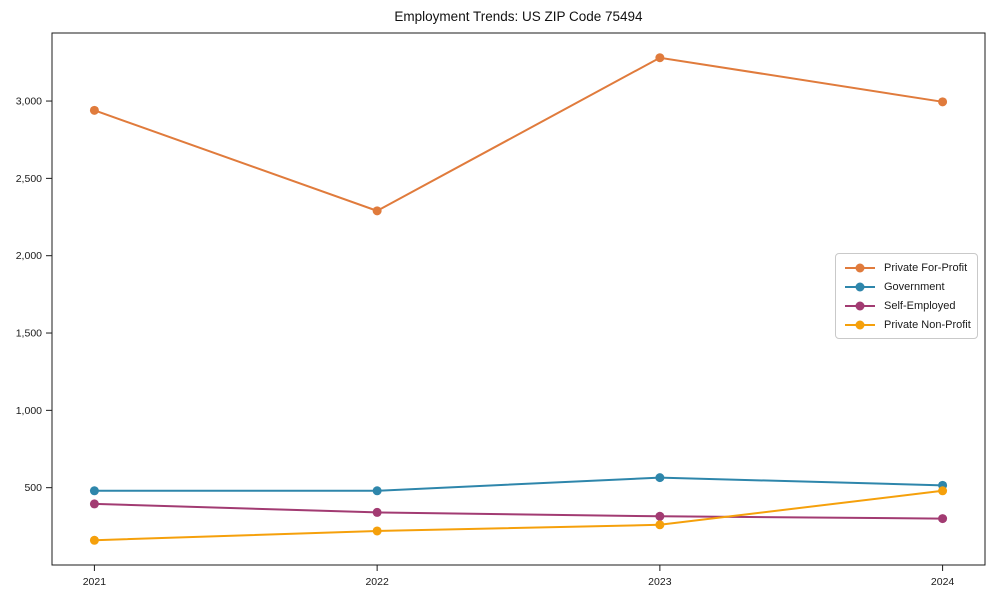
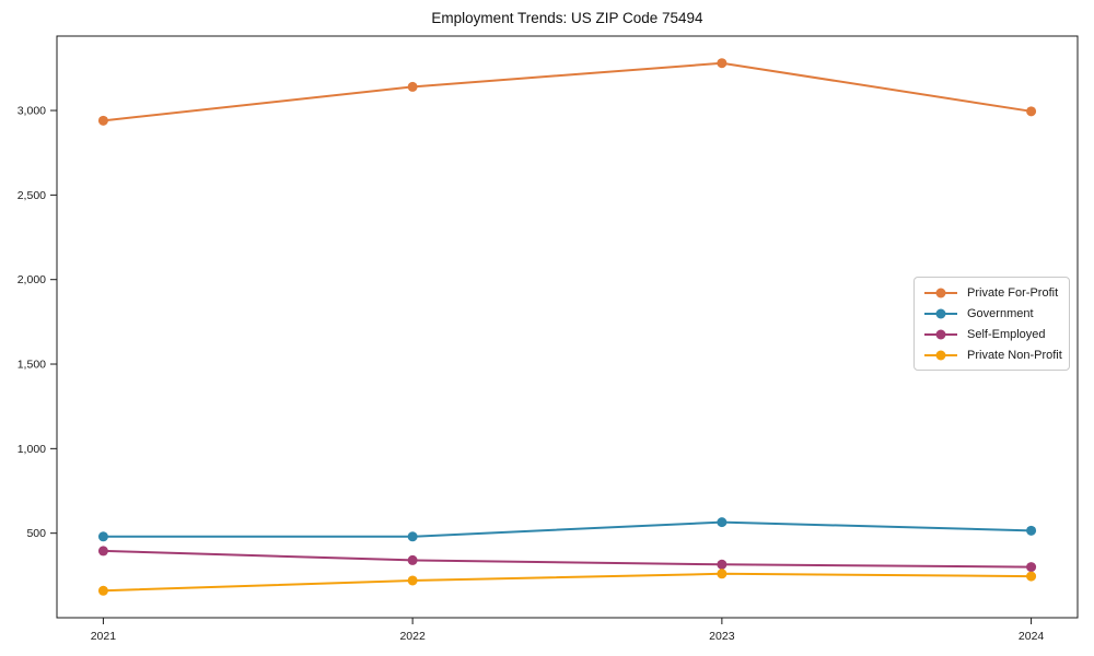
Private For-Profit/2022: 2290 -> 3140
Private Non-Profit/2024: 480 -> 240
